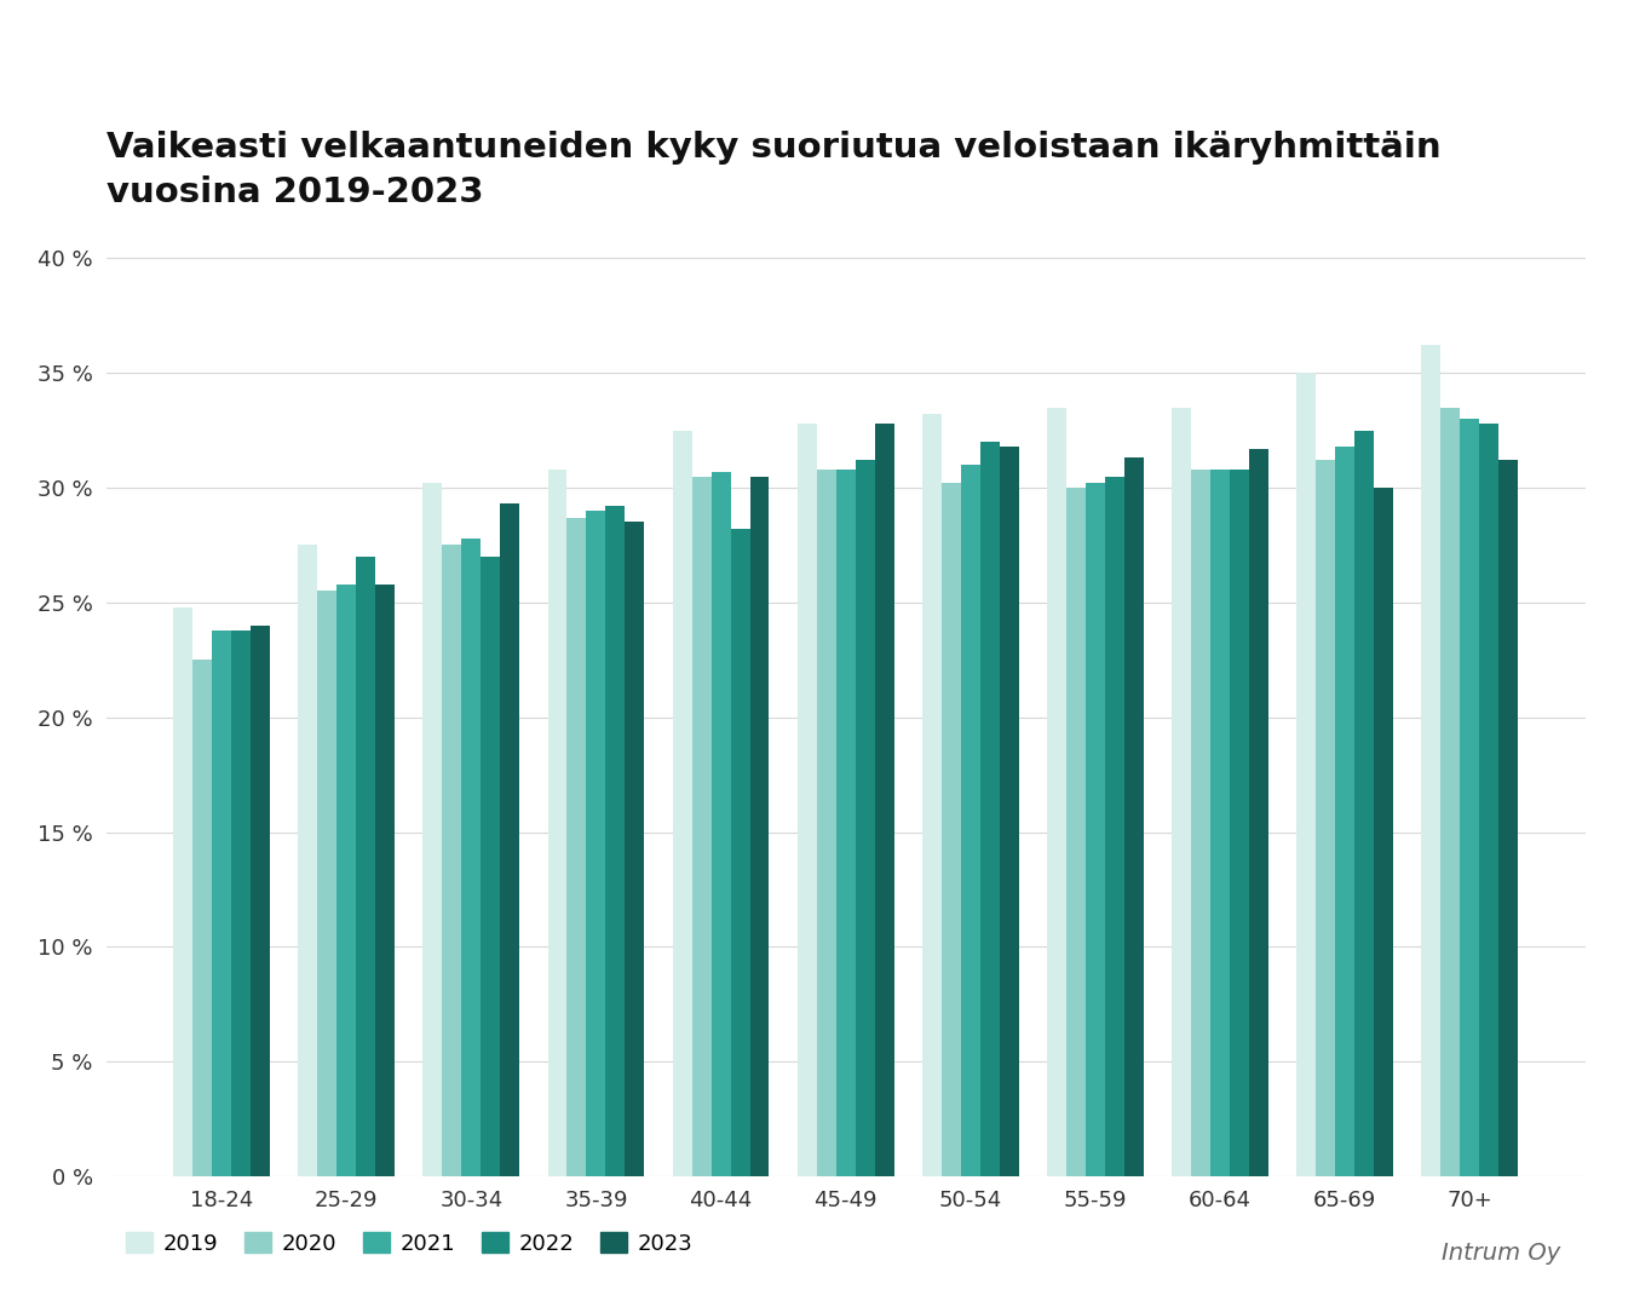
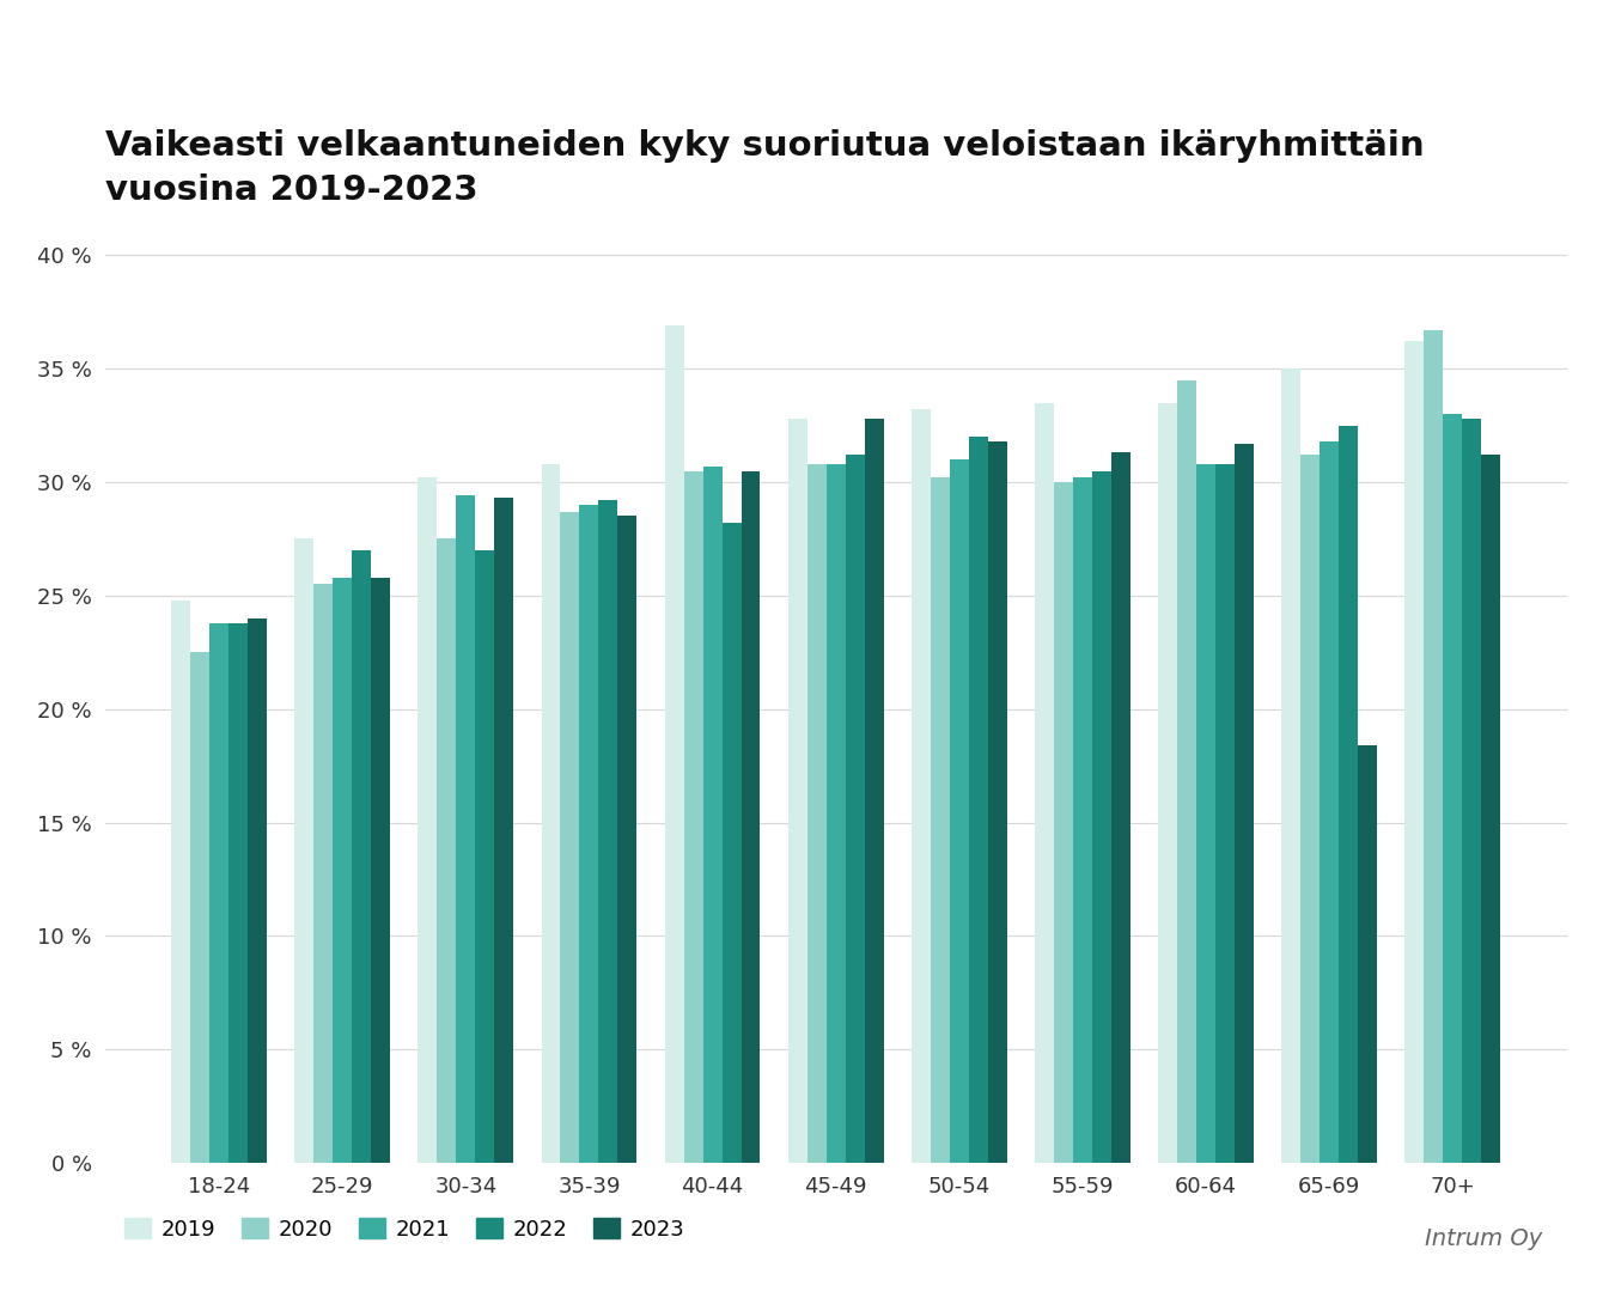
2021/30-34: 27.8 % -> 29.4 %
2019/40-44: 32.5 % -> 36.9 %
2020/60-64: 30.8 % -> 34.5 %
2023/65-69: 30.0 % -> 18.4 %
2020/70+: 33.5 % -> 36.7 %
